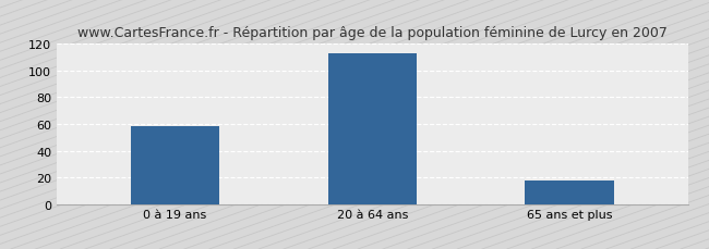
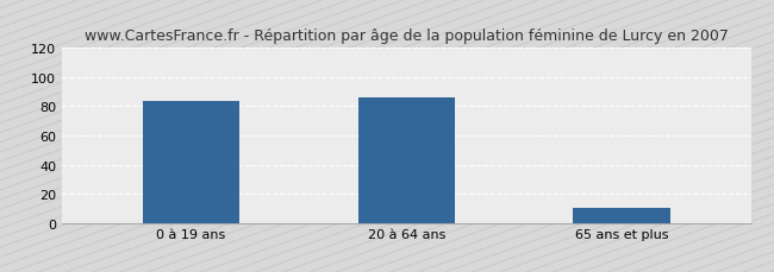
0 à 19 ans: 58 -> 84
20 à 64 ans: 113 -> 86
65 ans et plus: 18 -> 10
